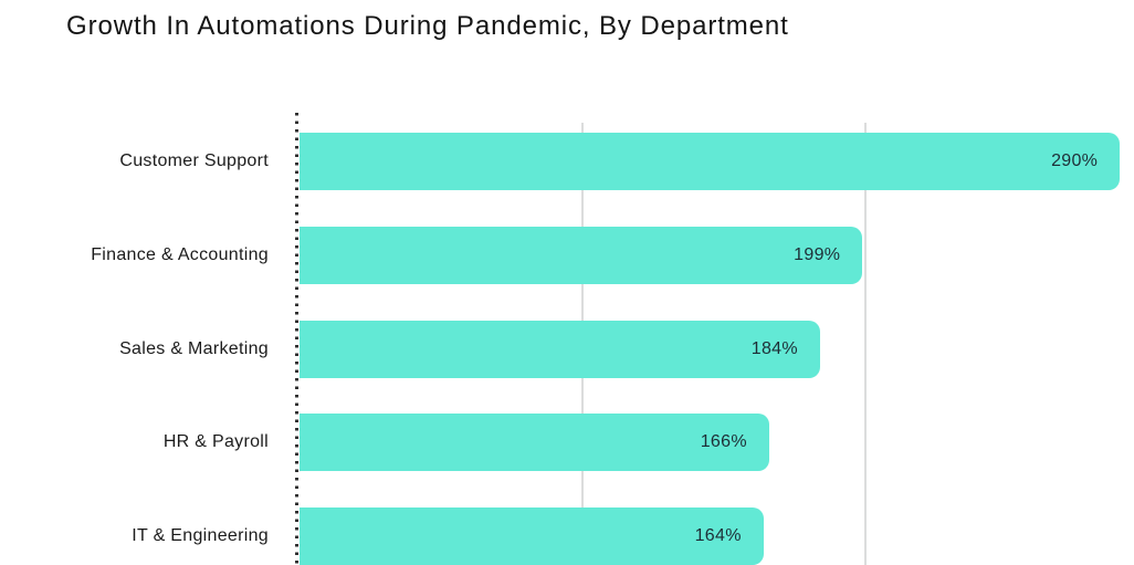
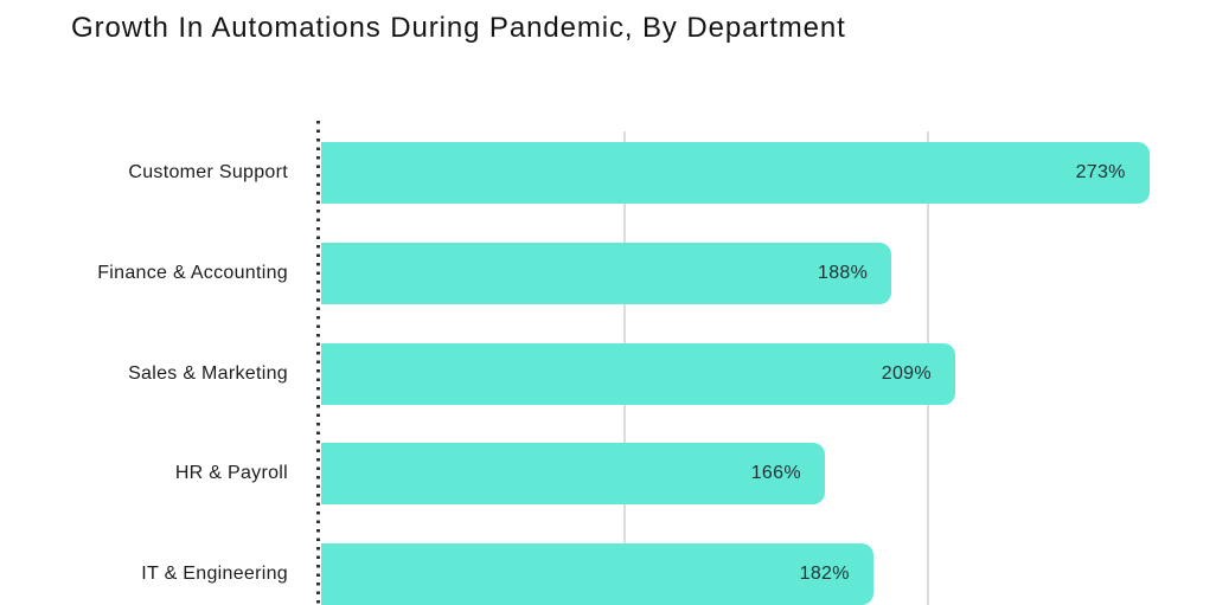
Customer Support: 290% -> 273%
Finance & Accounting: 199% -> 188%
Sales & Marketing: 184% -> 209%
IT & Engineering: 164% -> 182%
